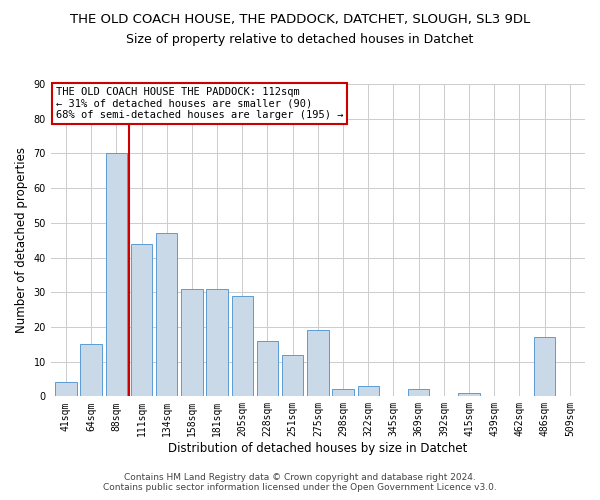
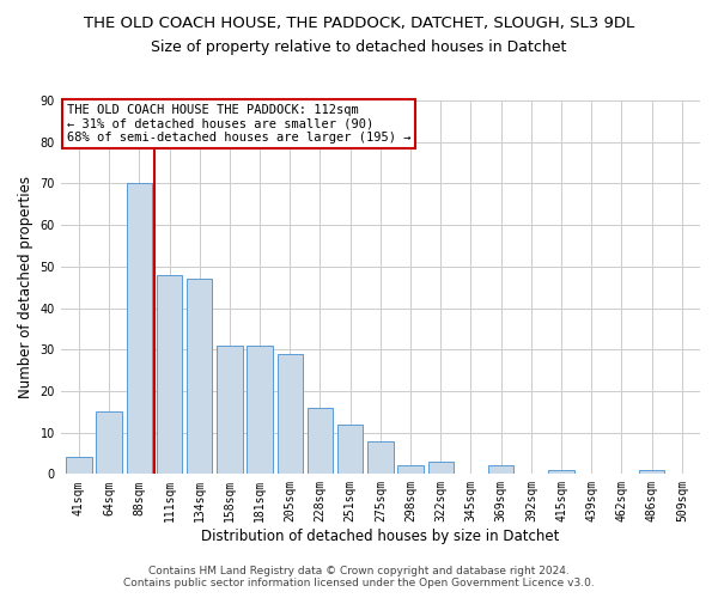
111sqm: 44 -> 48
275sqm: 19 -> 8
486sqm: 17 -> 1
